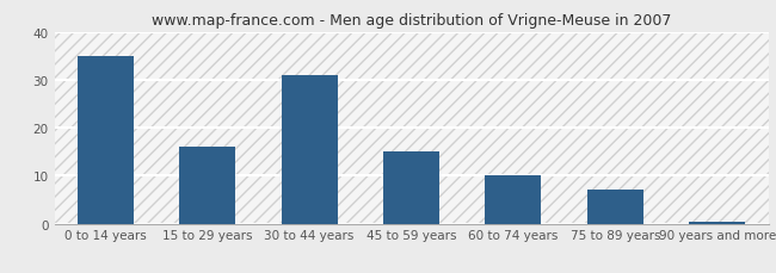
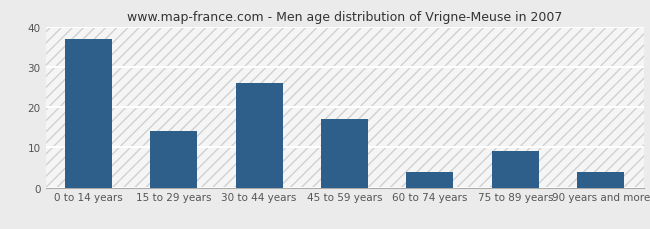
0 to 14 years: 35.0 -> 37.0
15 to 29 years: 16.0 -> 14.0
30 to 44 years: 31.0 -> 26.0
45 to 59 years: 15.0 -> 17.0
60 to 74 years: 10.0 -> 4.0
75 to 89 years: 7.0 -> 9.0
90 years and more: 0.5 -> 4.0
